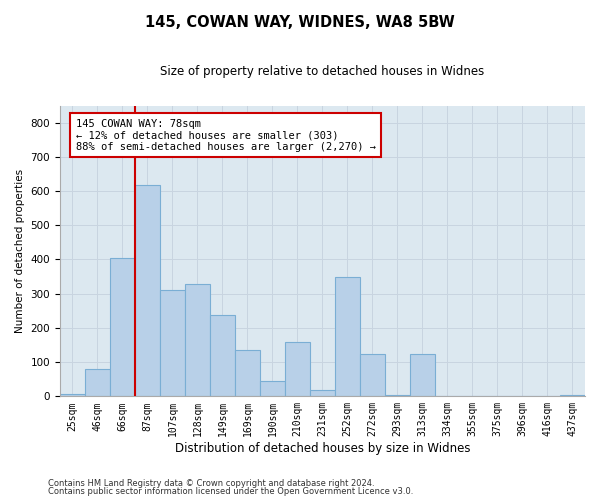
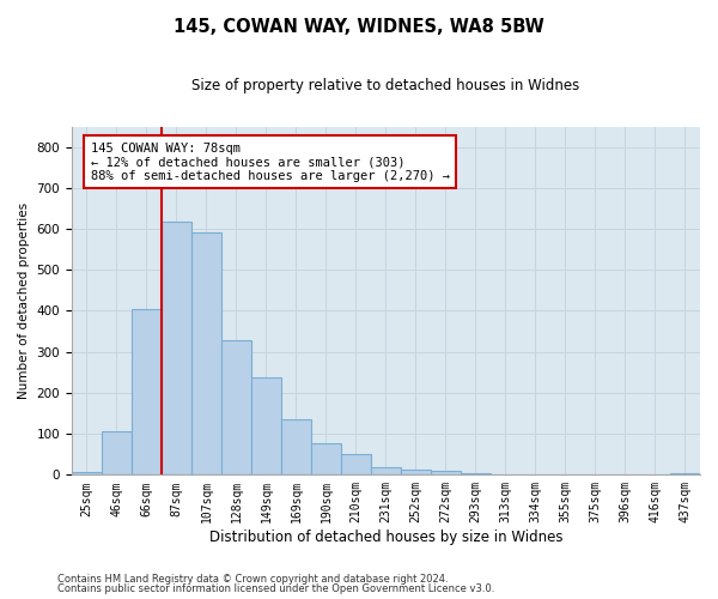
46sqm: 80 -> 107
107sqm: 310 -> 590
190sqm: 45 -> 78
210sqm: 160 -> 50
252sqm: 350 -> 13
272sqm: 125 -> 10
313sqm: 125 -> 2
